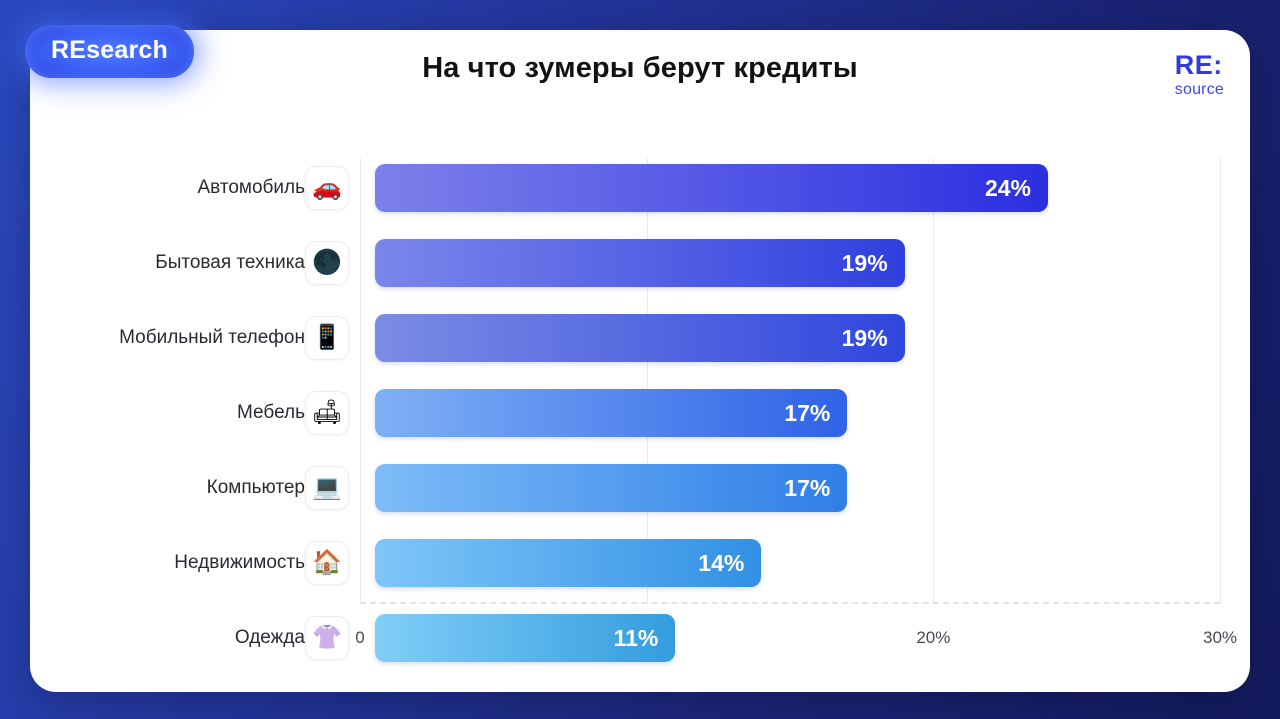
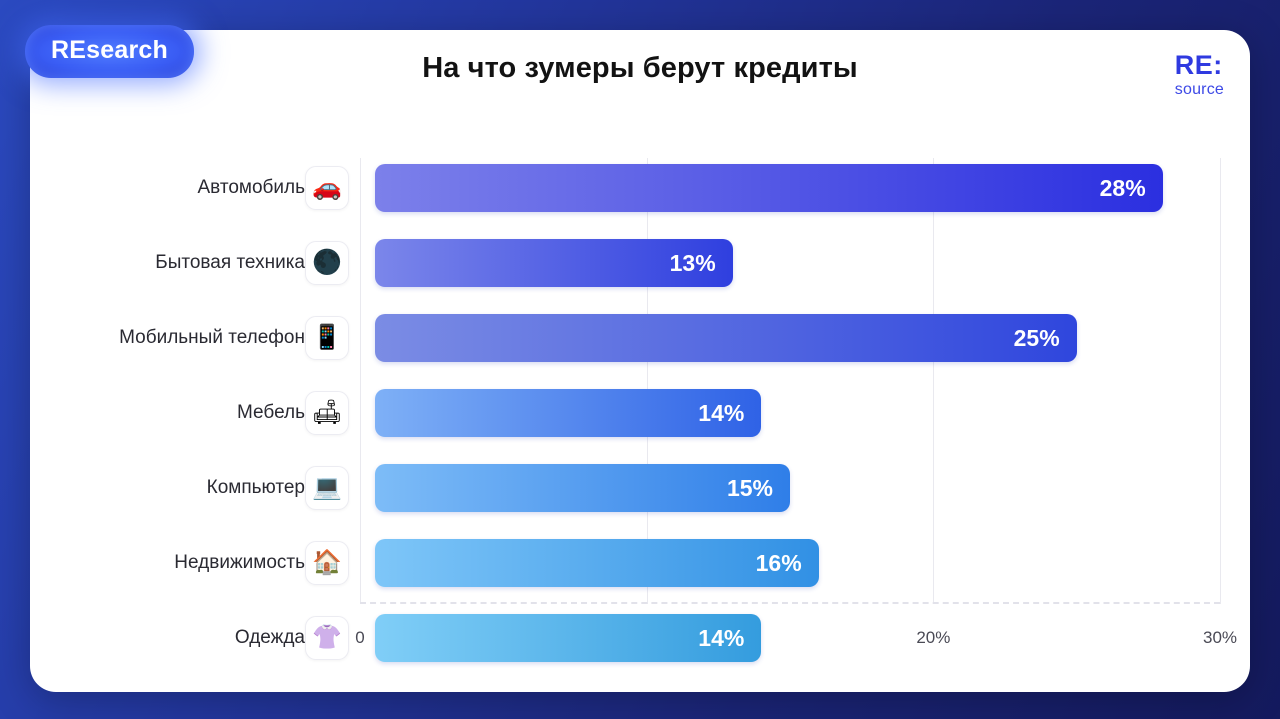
Автомобиль: 24% -> 28%
Бытовая техника: 19% -> 13%
Мобильный телефон: 19% -> 25%
Мебель: 17% -> 14%
Компьютер: 17% -> 15%
Недвижимость: 14% -> 16%
Одежда: 11% -> 14%
